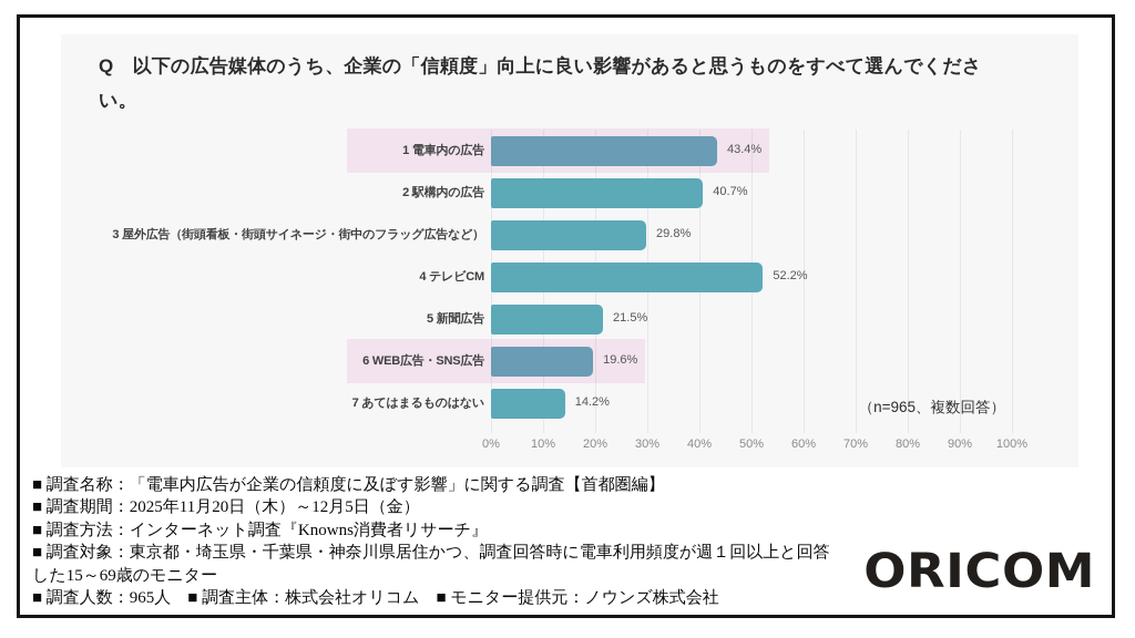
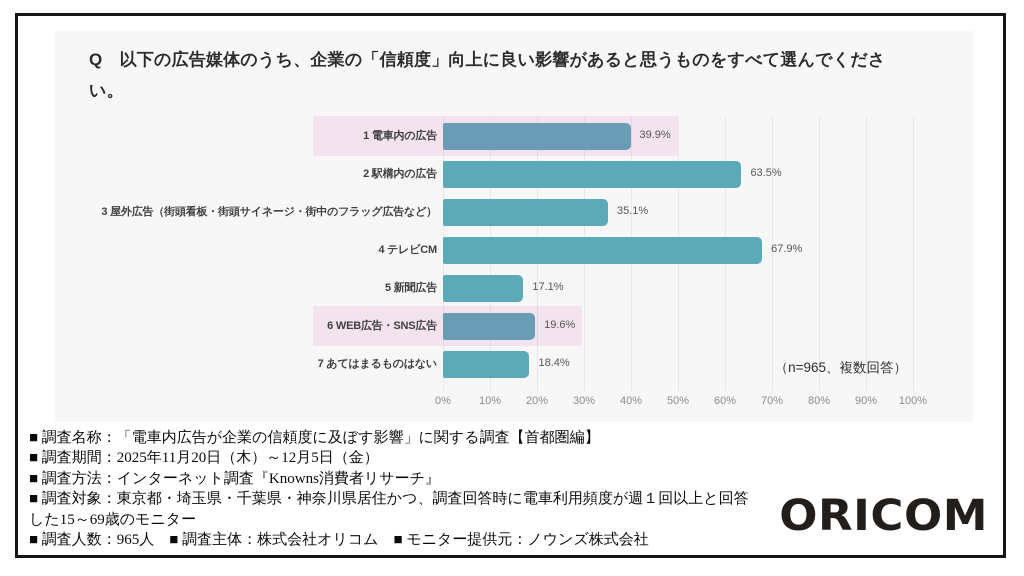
1 電車内の広告: 43.4% -> 39.9%
2 駅構内の広告: 40.7% -> 63.5%
3 屋外広告（街頭看板・街頭サイネージ・街中のフラッグ広告など）: 29.8% -> 35.1%
4 テレビCM: 52.2% -> 67.9%
5 新聞広告: 21.5% -> 17.1%
7 あてはまるものはない: 14.2% -> 18.4%
